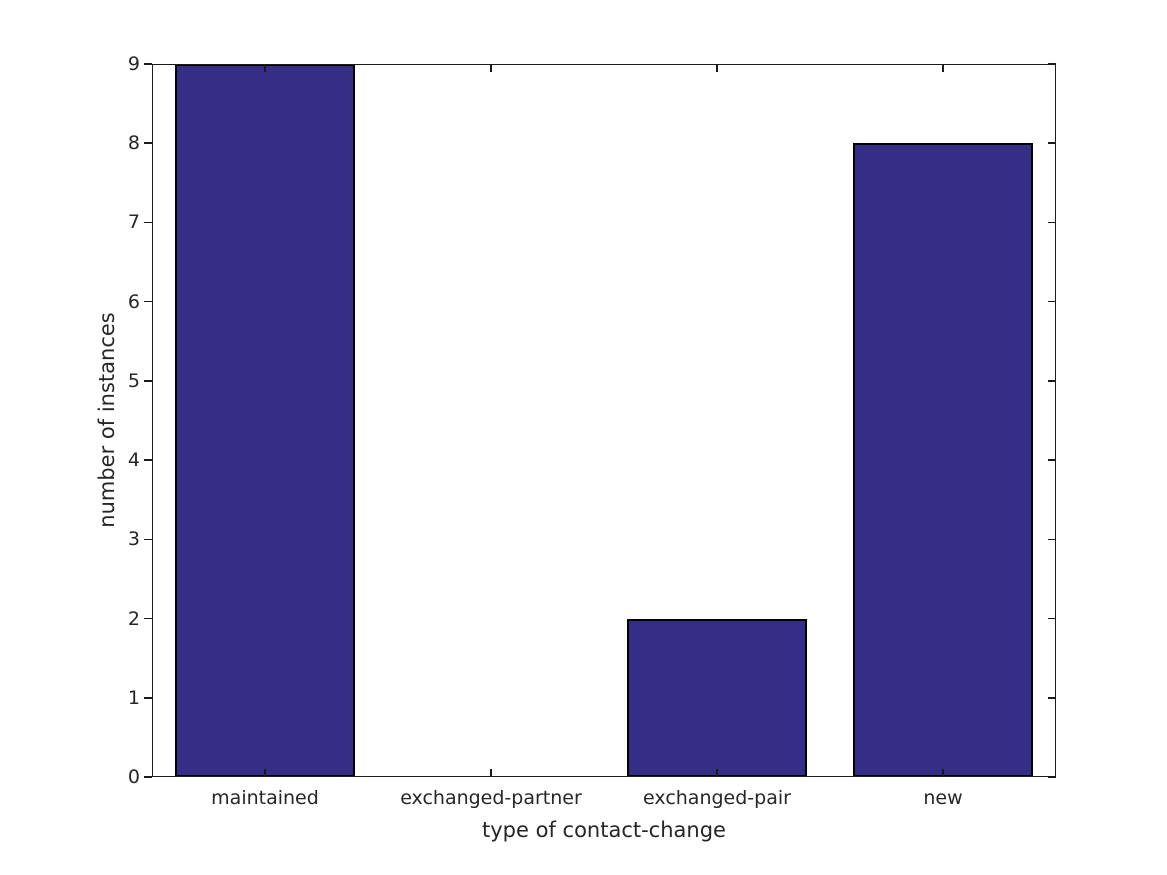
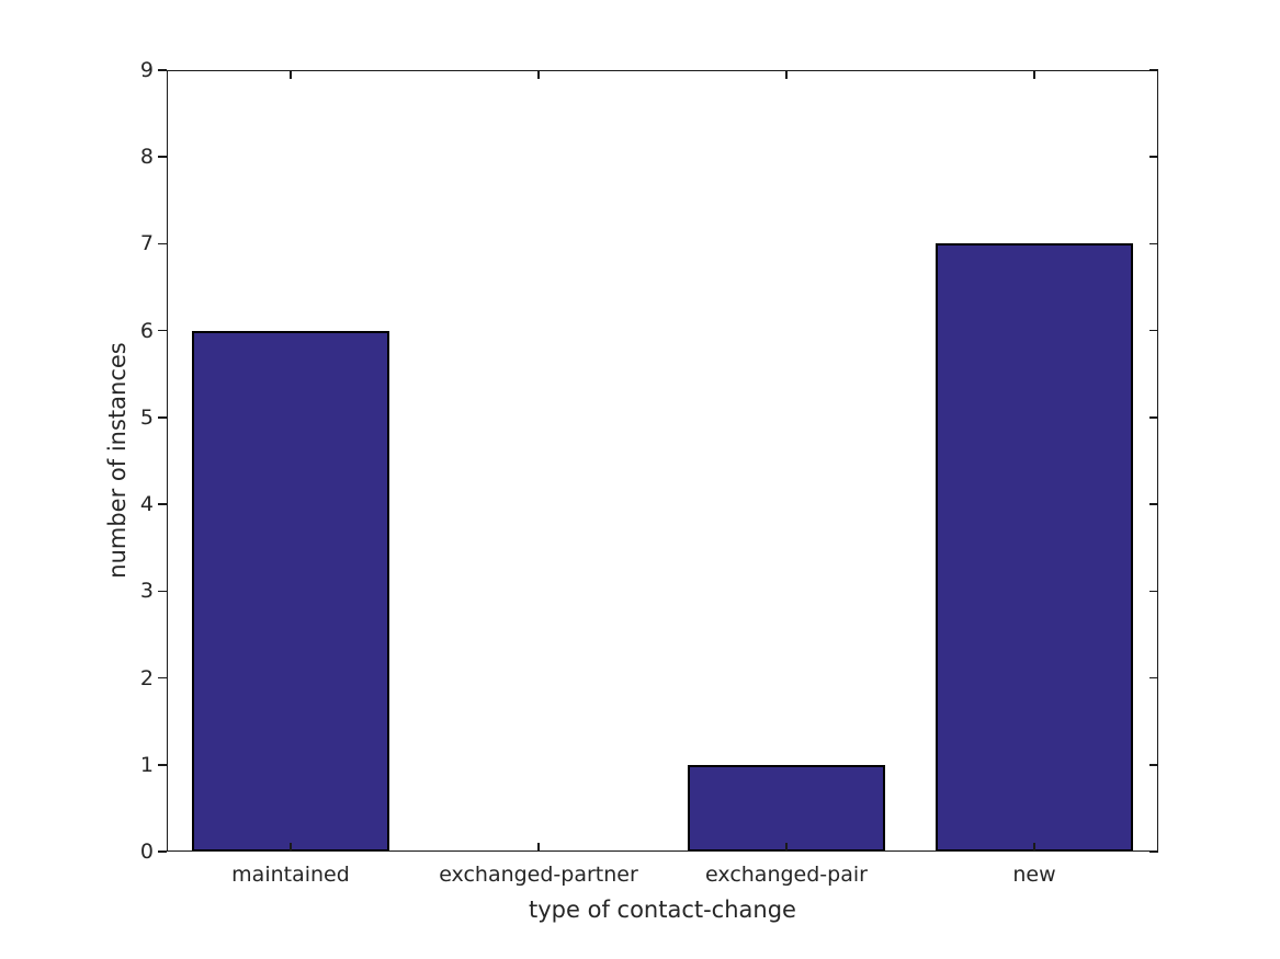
maintained: 9 -> 6
exchanged-pair: 2 -> 1
new: 8 -> 7
